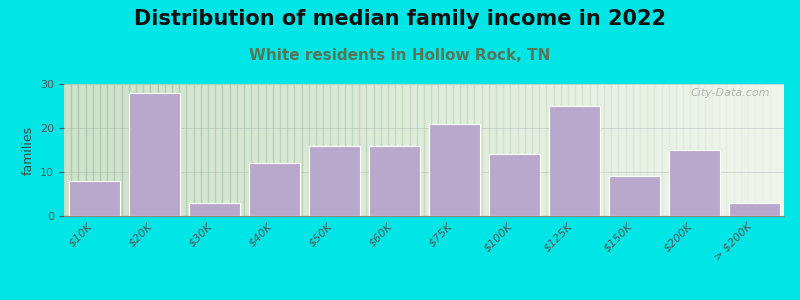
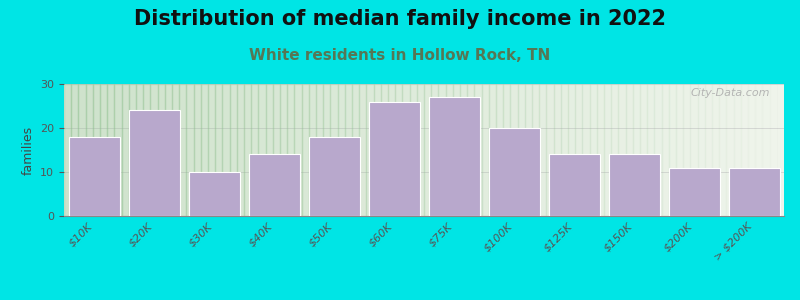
$10K: 8 -> 18
$20K: 28 -> 24
$30K: 3 -> 10
$40K: 12 -> 14
$50K: 16 -> 18
$60K: 16 -> 26
$75K: 21 -> 27
$100K: 14 -> 20
$125K: 25 -> 14
$150K: 9 -> 14
$200K: 15 -> 11
> $200K: 3 -> 11
